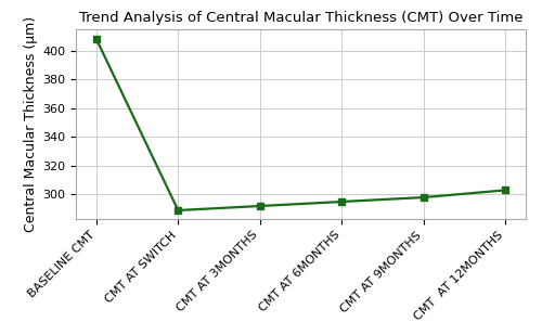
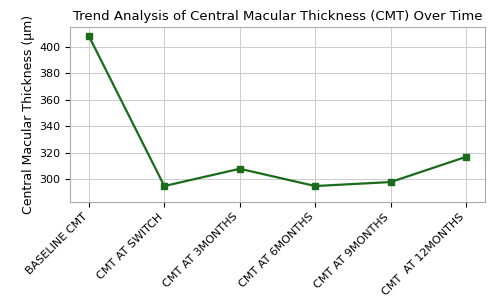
CMT AT SWITCH: 289 -> 295
CMT AT 3MONTHS: 292 -> 308
CMT AT 12MONTHS: 303 -> 317
